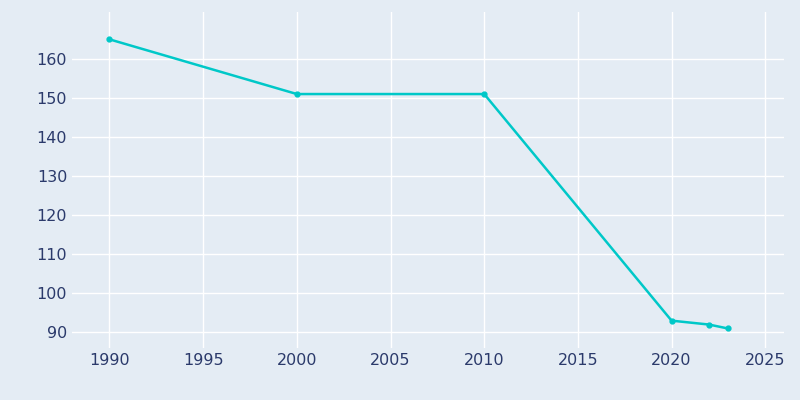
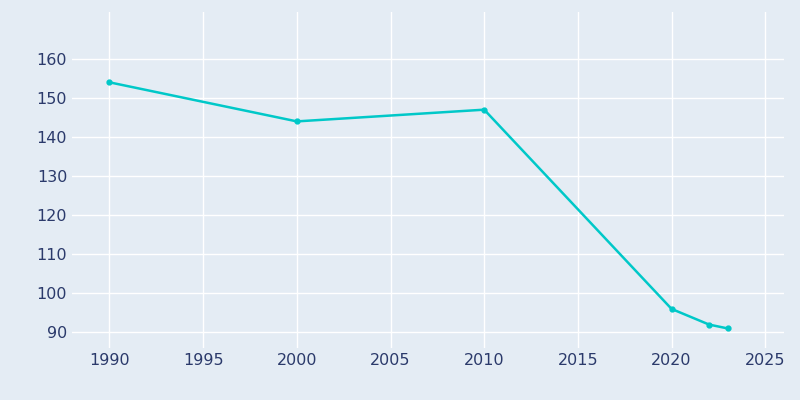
1990: 165 -> 154
2000: 151 -> 144
2010: 151 -> 147
2020: 93 -> 96
